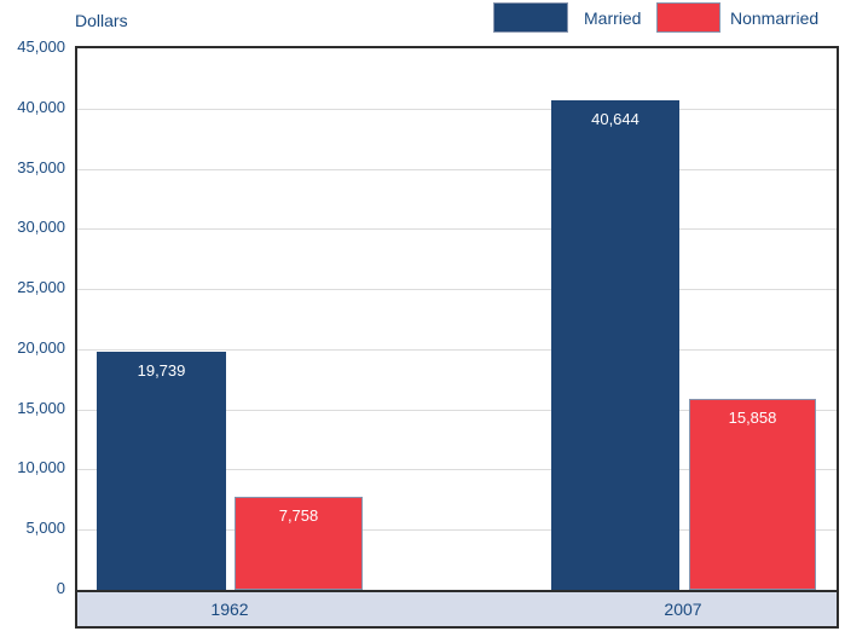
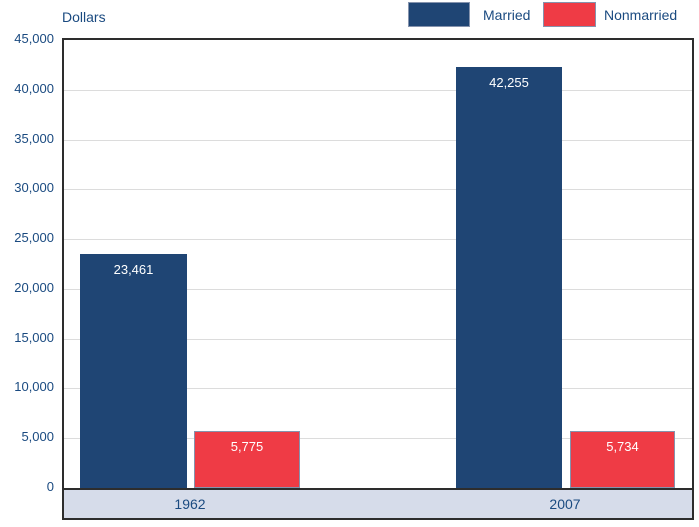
Married/1962: 19,739 -> 23,461
Nonmarried/1962: 7,758 -> 5,775
Married/2007: 40,644 -> 42,255
Nonmarried/2007: 15,858 -> 5,734
